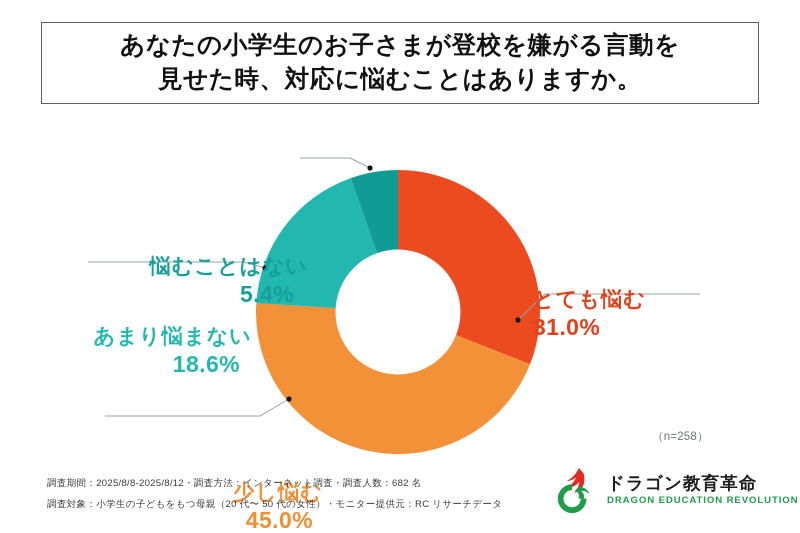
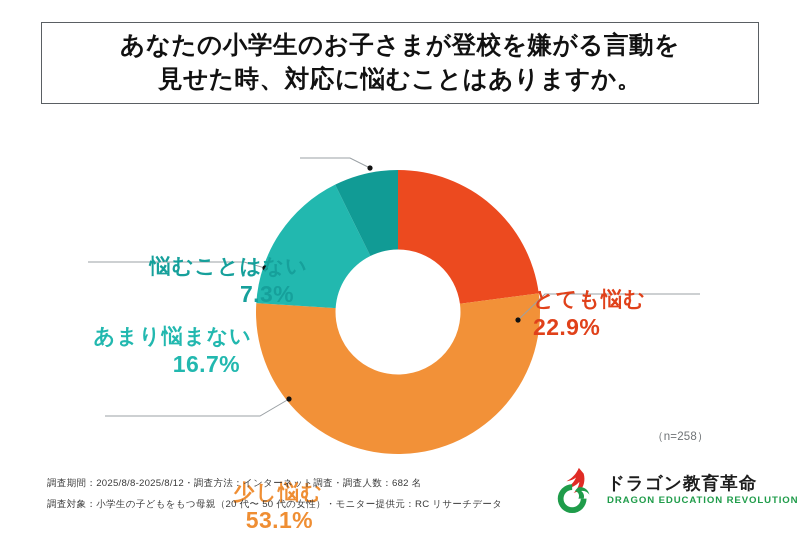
とても悩む: 31.0% -> 22.9%
少し悩む: 45.0% -> 53.1%
あまり悩まない: 18.6% -> 16.7%
悩むことはない: 5.4% -> 7.3%
